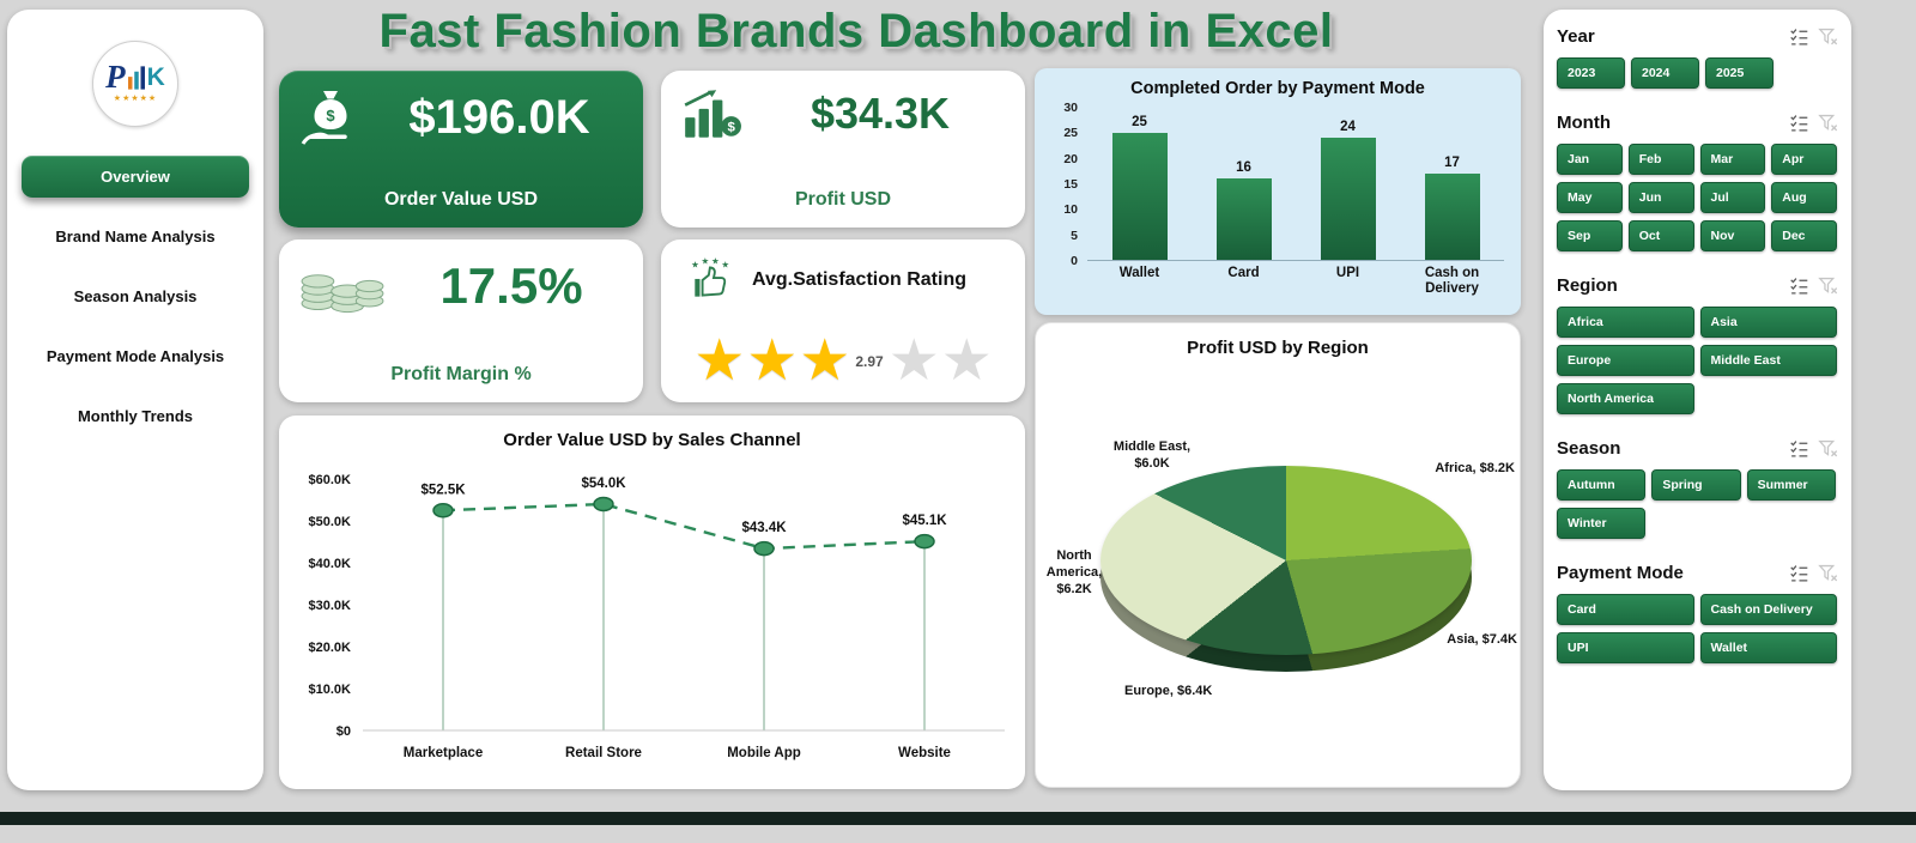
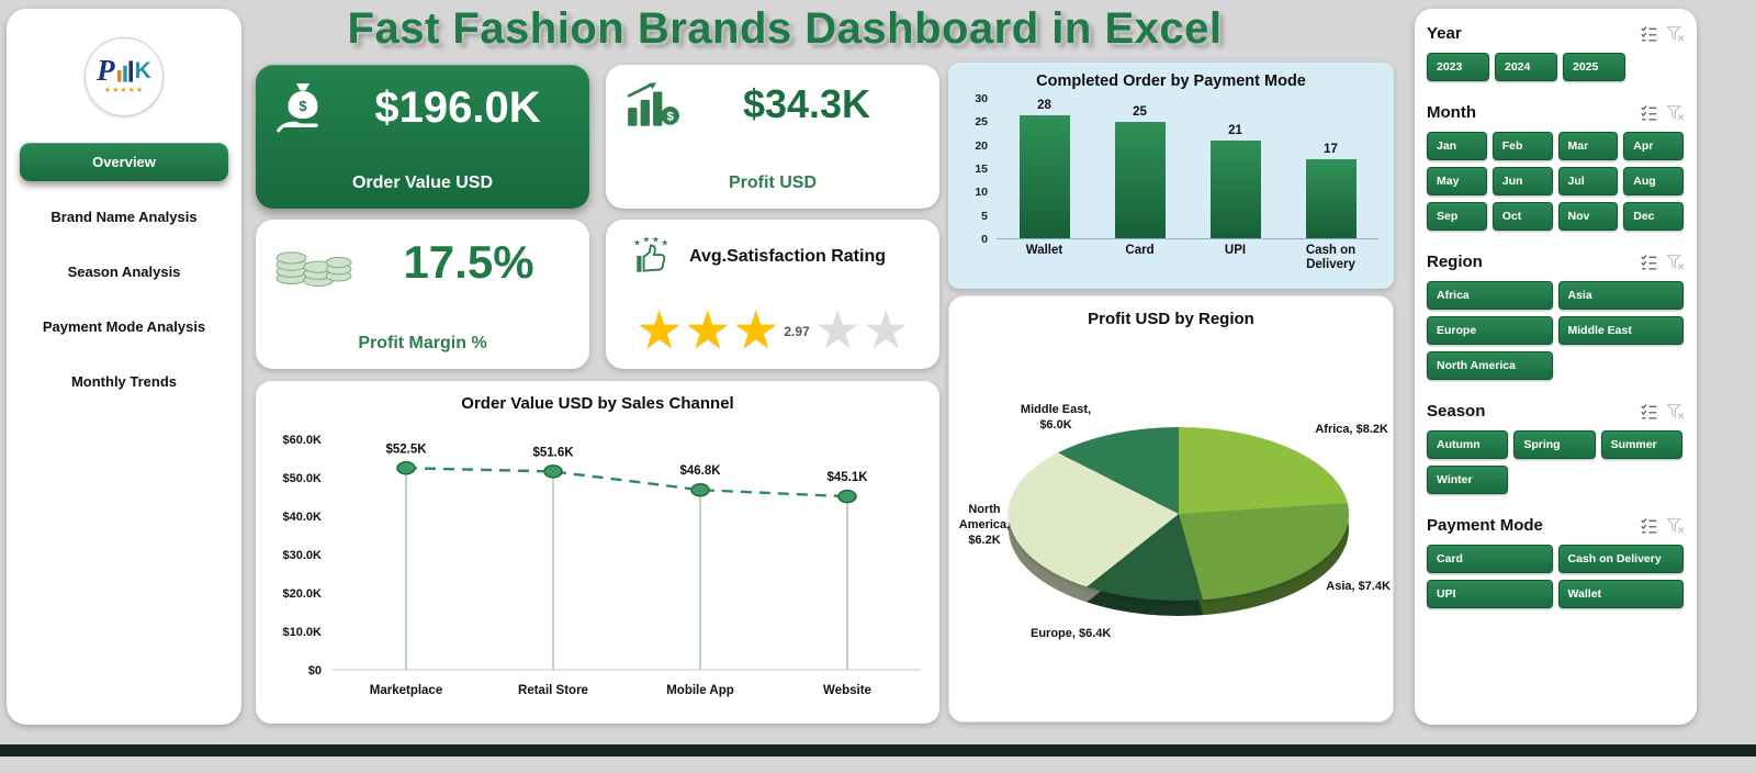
Order Value USD by Sales Channel/Retail Store: $54.0K -> $51.6K
Order Value USD by Sales Channel/Mobile App: $43.4K -> $46.8K
Completed Order by Payment Mode/Wallet: 25 -> 28
Completed Order by Payment Mode/Card: 16 -> 25
Completed Order by Payment Mode/UPI: 24 -> 21
